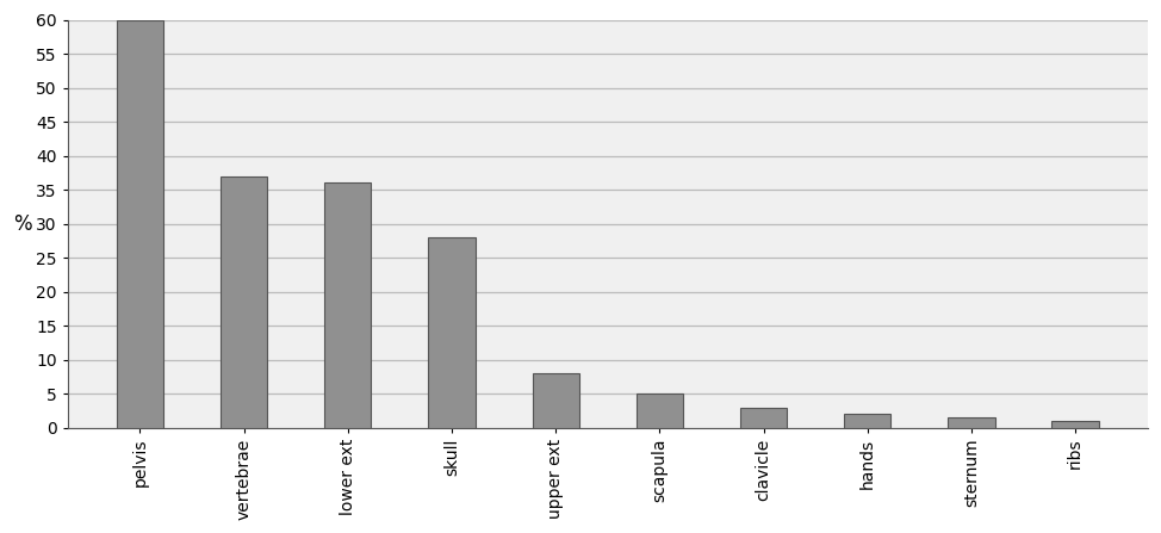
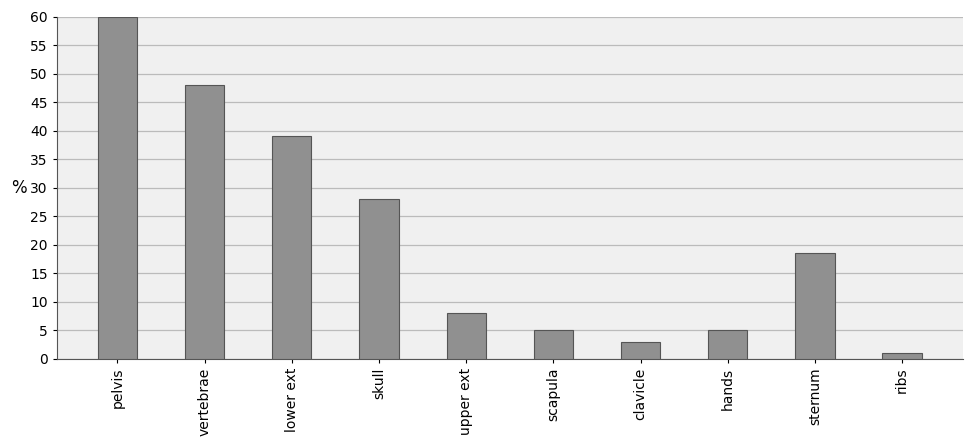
vertebrae: 37.0 -> 48.0
lower ext: 36.0 -> 39.0
hands: 2.0 -> 5.0
sternum: 1.5 -> 18.6
